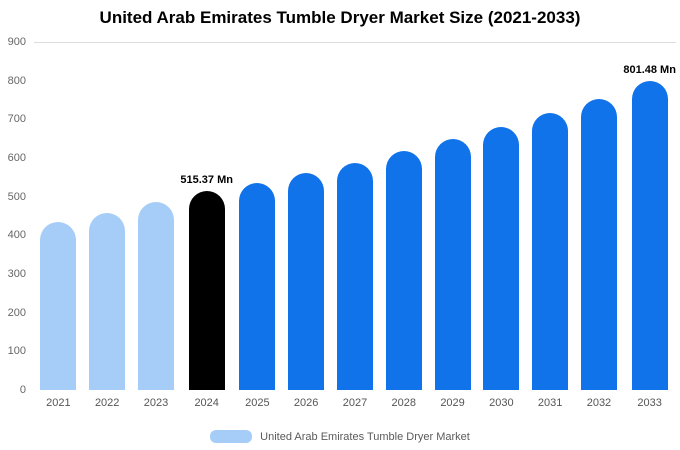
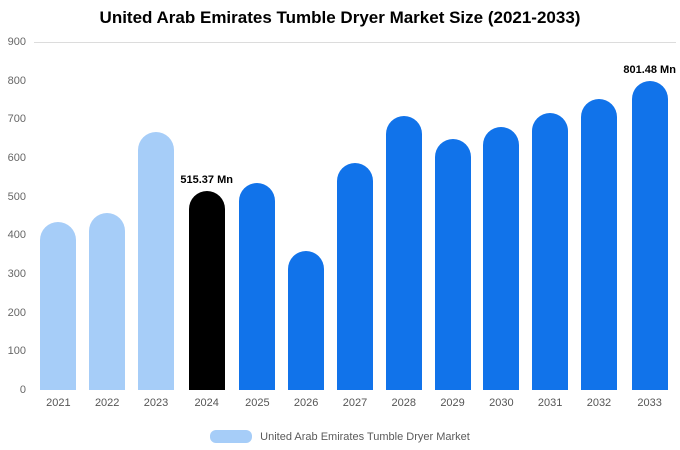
2023: 490 -> 670
2026: 560 -> 360
2028: 620 -> 710
